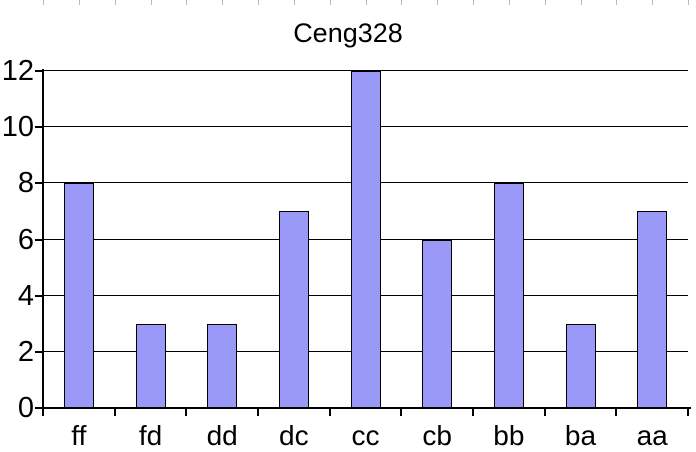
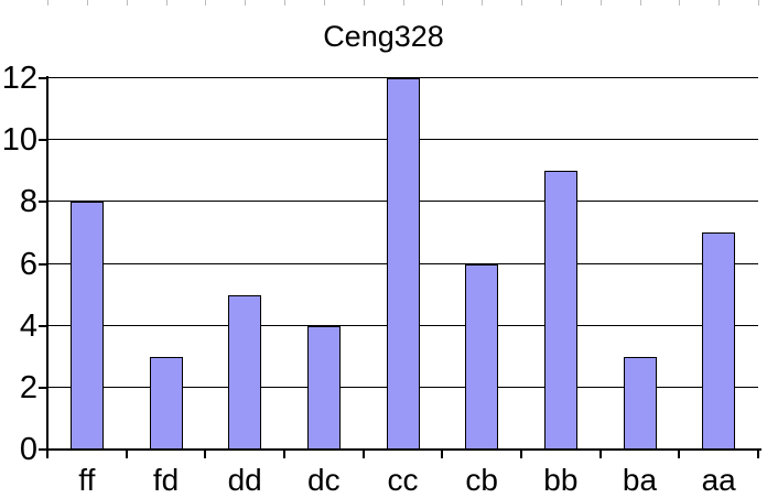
dd: 3 -> 5
dc: 7 -> 4
bb: 8 -> 9
